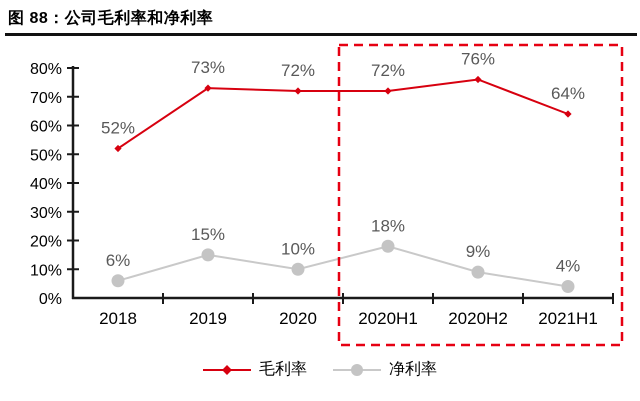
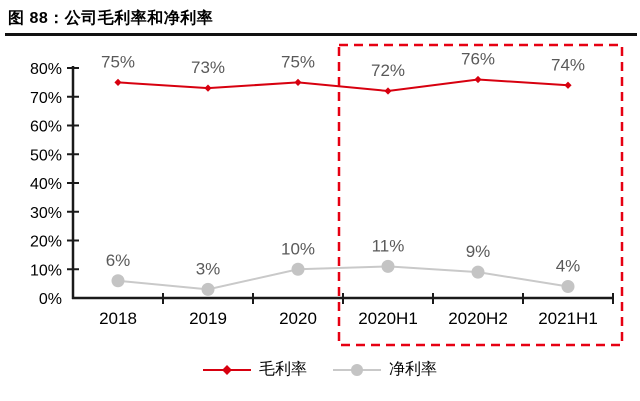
毛利率/2018: 52% -> 75%
净利率/2019: 15% -> 3%
毛利率/2020: 72% -> 75%
净利率/2020H1: 18% -> 11%
毛利率/2021H1: 64% -> 74%
